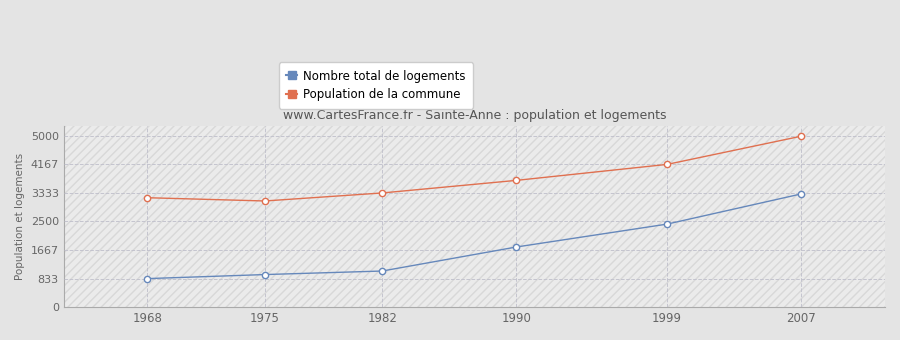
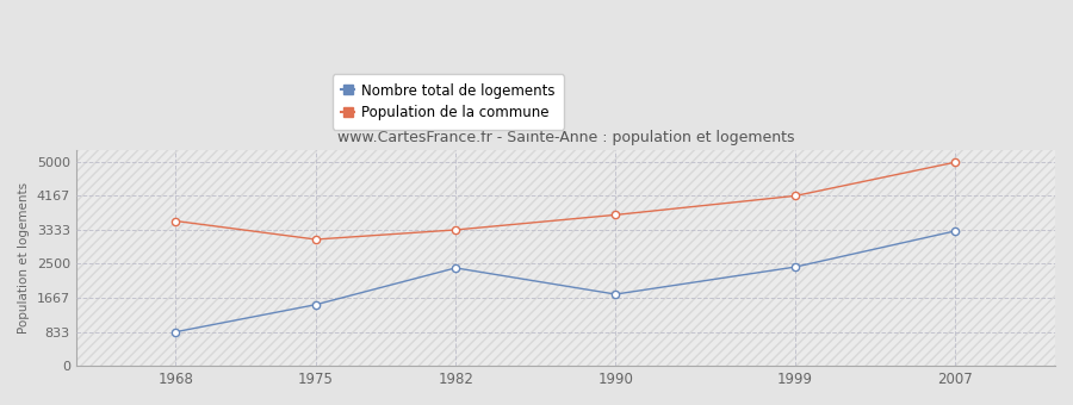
Population de la commune/1968: 3190 -> 3550
Nombre total de logements/1975: 950 -> 1500
Nombre total de logements/1982: 1050 -> 2400
